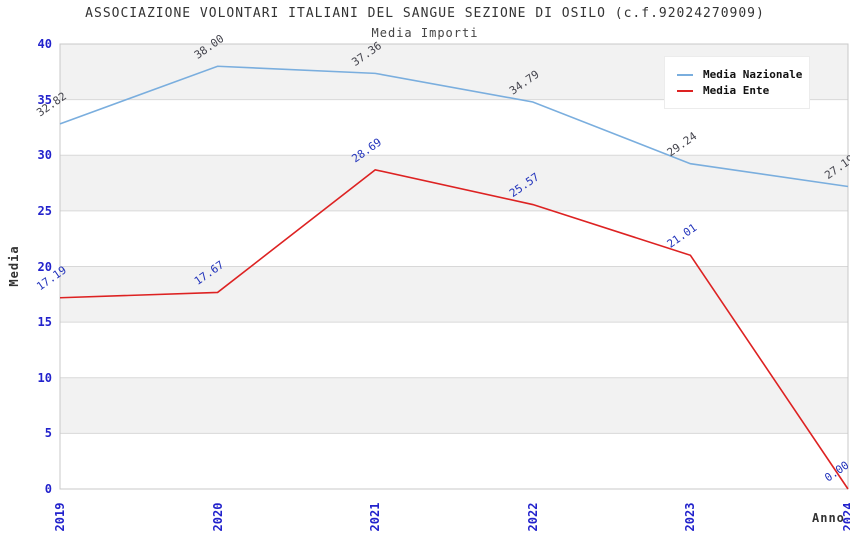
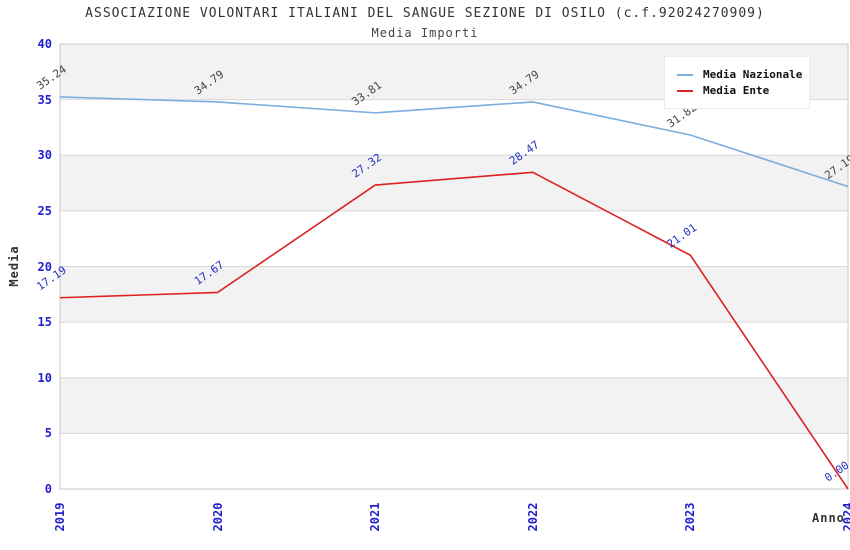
Media Nazionale/2019: 32.82 -> 35.24
Media Nazionale/2020: 38.00 -> 34.79
Media Nazionale/2021: 37.36 -> 33.81
Media Ente/2021: 28.69 -> 27.32
Media Ente/2022: 25.57 -> 28.47
Media Nazionale/2023: 29.24 -> 31.82
